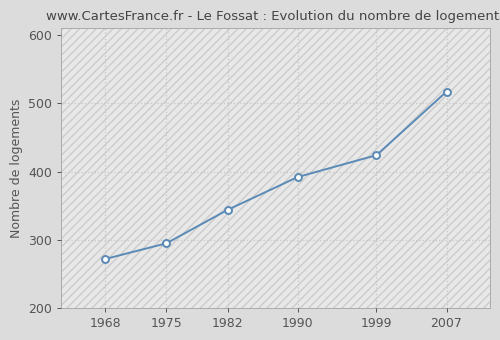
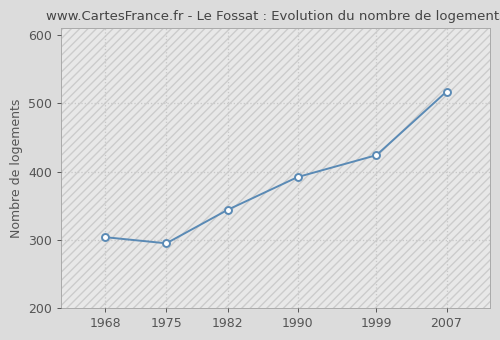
1968: 272 -> 304
